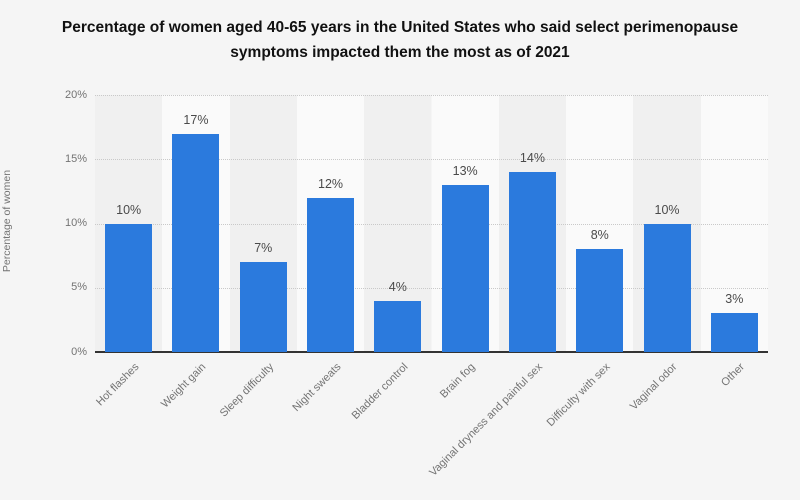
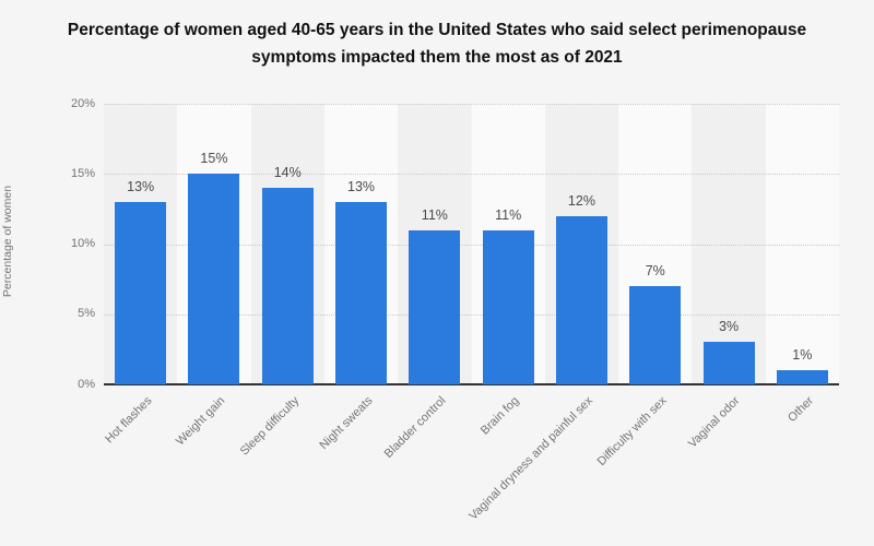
Hot flashes: 10% -> 13%
Weight gain: 17% -> 15%
Sleep difficulty: 7% -> 14%
Night sweats: 12% -> 13%
Bladder control: 4% -> 11%
Brain fog: 13% -> 11%
Vaginal dryness and painful sex: 14% -> 12%
Difficulty with sex: 8% -> 7%
Vaginal odor: 10% -> 3%
Other: 3% -> 1%
